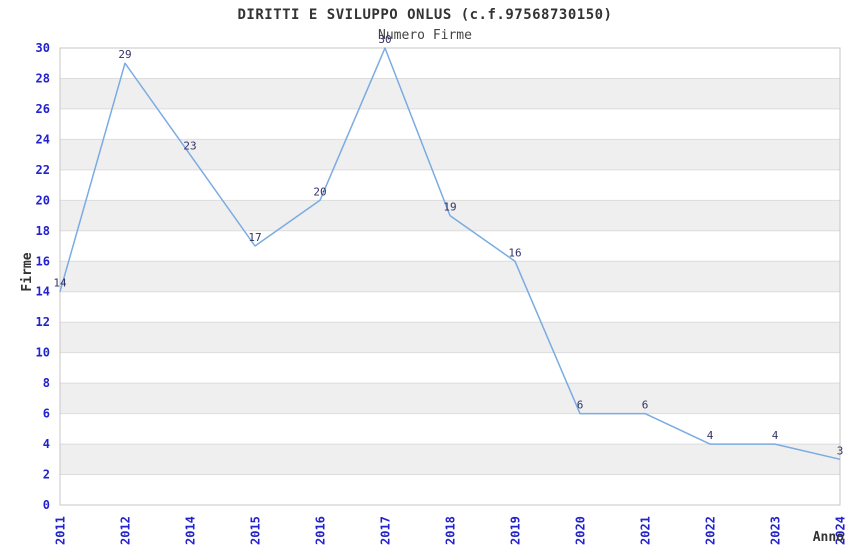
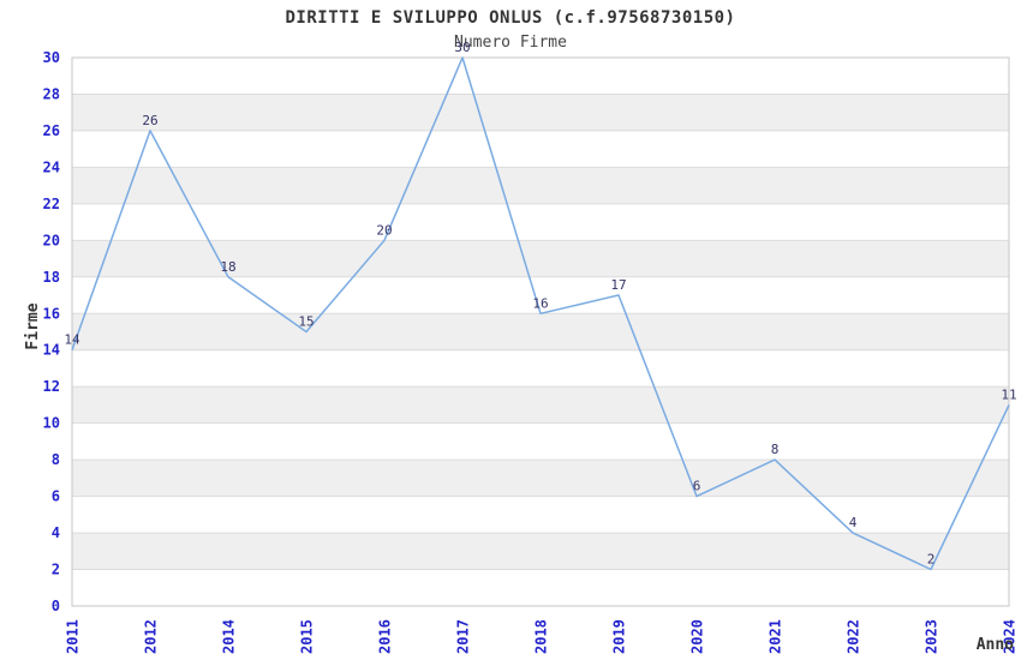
2012: 29 -> 26
2014: 23 -> 18
2015: 17 -> 15
2018: 19 -> 16
2019: 16 -> 17
2021: 6 -> 8
2023: 4 -> 2
2024: 3 -> 11
